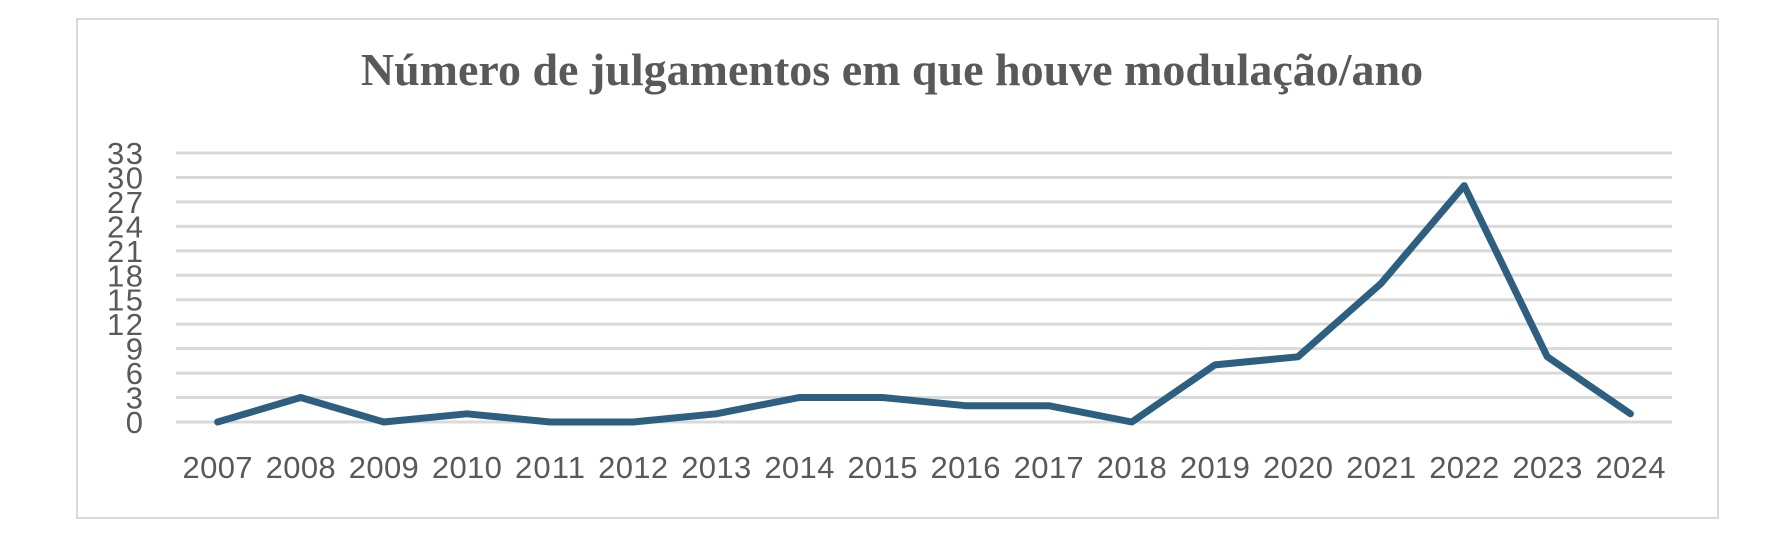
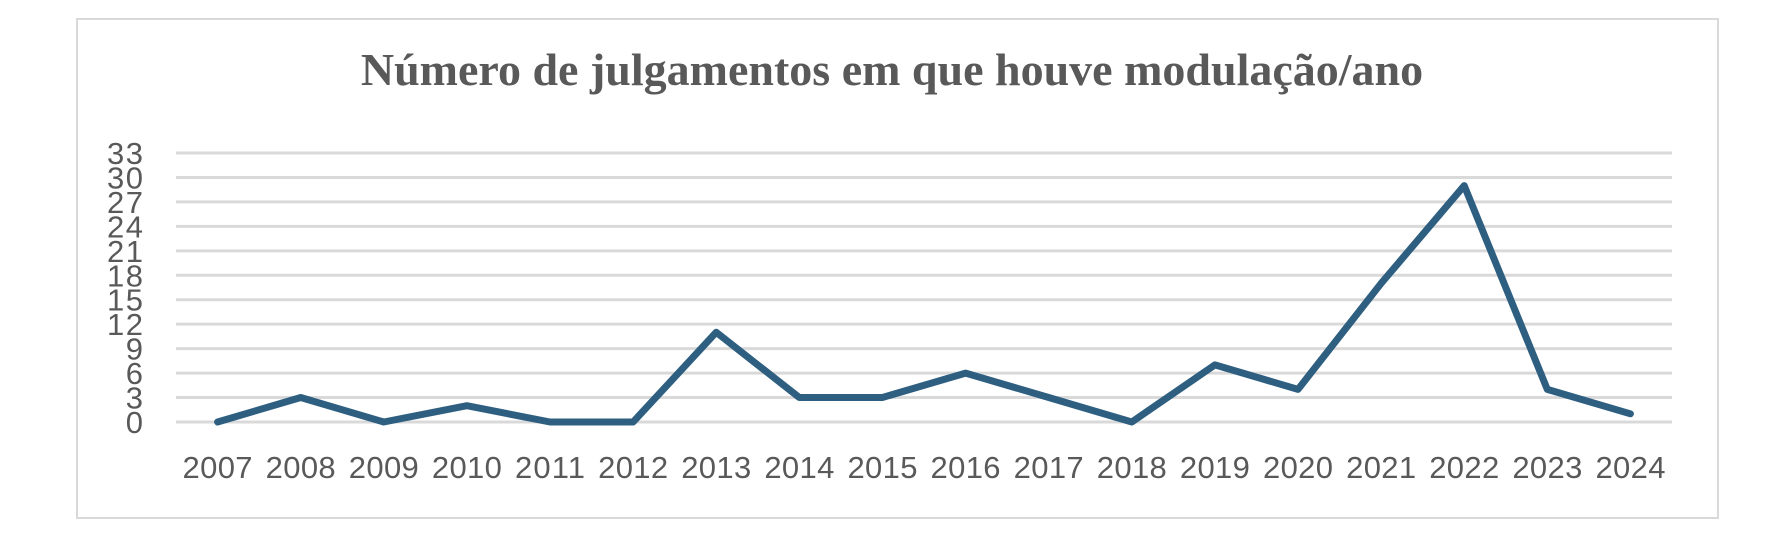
2010: 1 -> 2
2013: 1 -> 11
2016: 2 -> 6
2017: 2 -> 3
2020: 8 -> 4
2023: 8 -> 4
